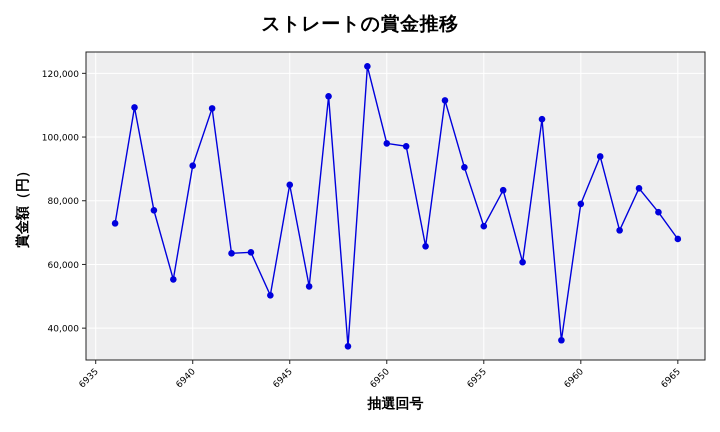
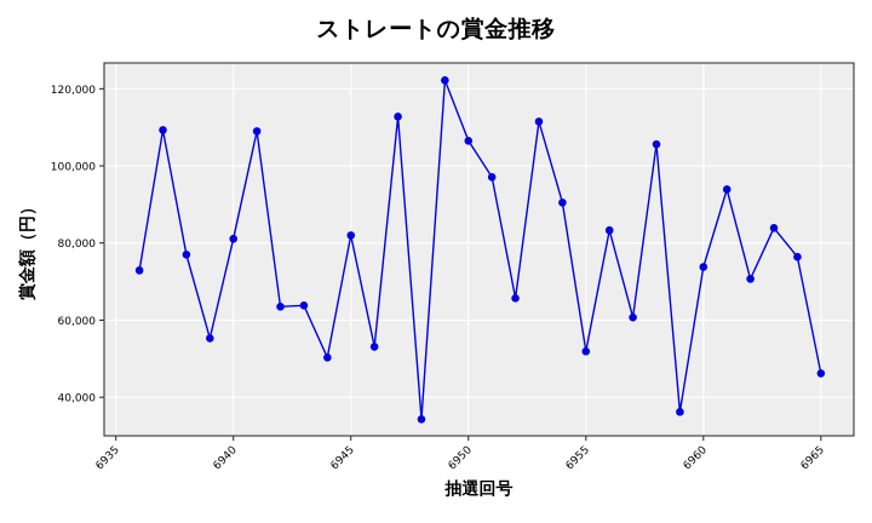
6940: 91000 -> 81000
6945: 85000 -> 82000
6950: 98000 -> 106000
6955: 72000 -> 52000
6960: 79000 -> 74000
6965: 68000 -> 46000
